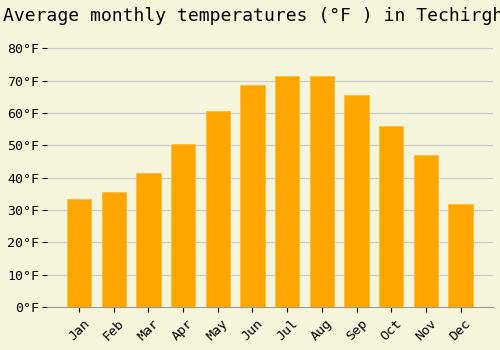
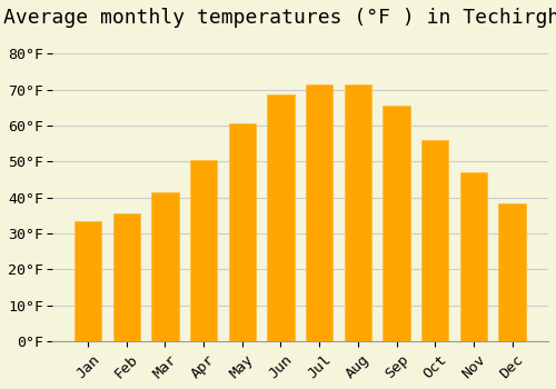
Dec: 32.0°F -> 38.5°F
